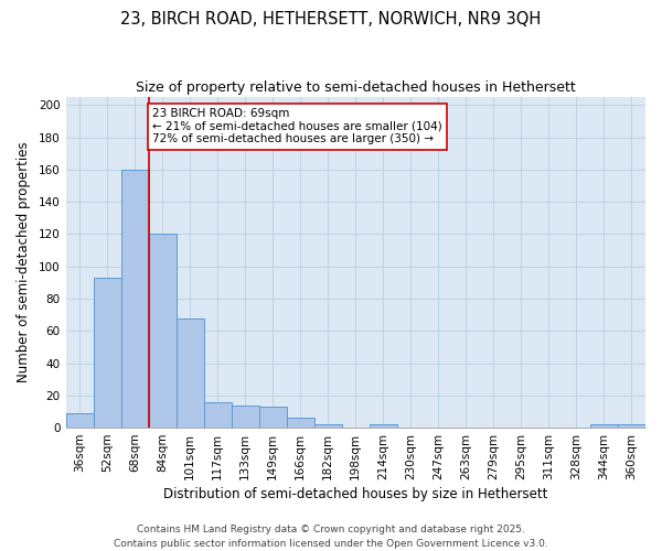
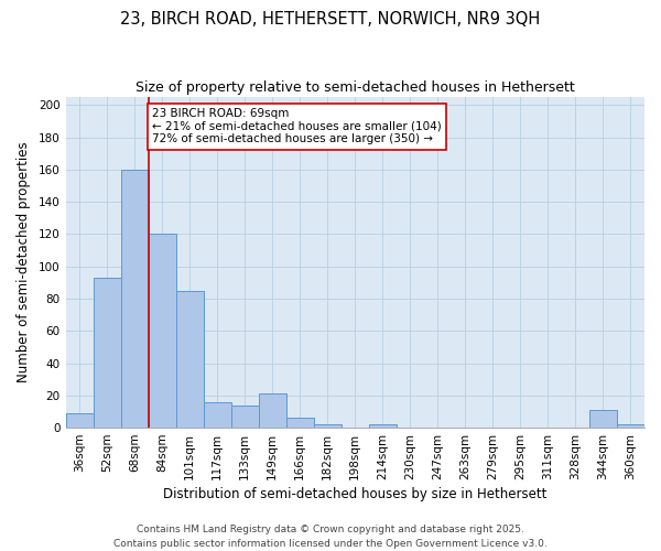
101sqm: 68 -> 85
149sqm: 13 -> 21
344sqm: 2 -> 11
